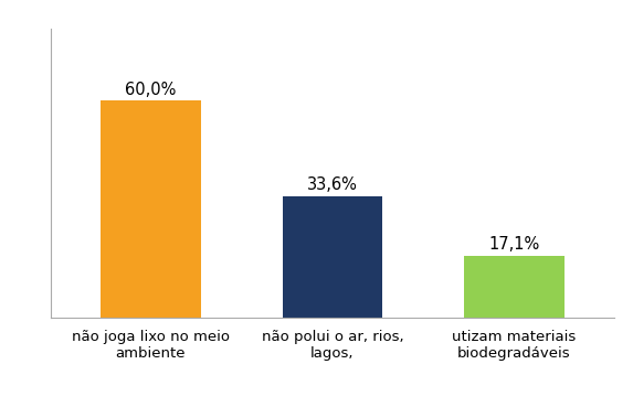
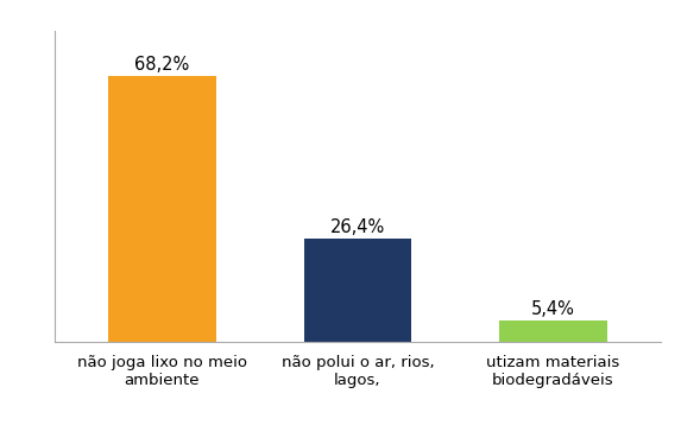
não joga lixo no meio ambiente: 60,0% -> 68,2%
não polui o ar, rios, lagos,: 33,6% -> 26,4%
utizam materiais biodegradáveis: 17,1% -> 5,4%
